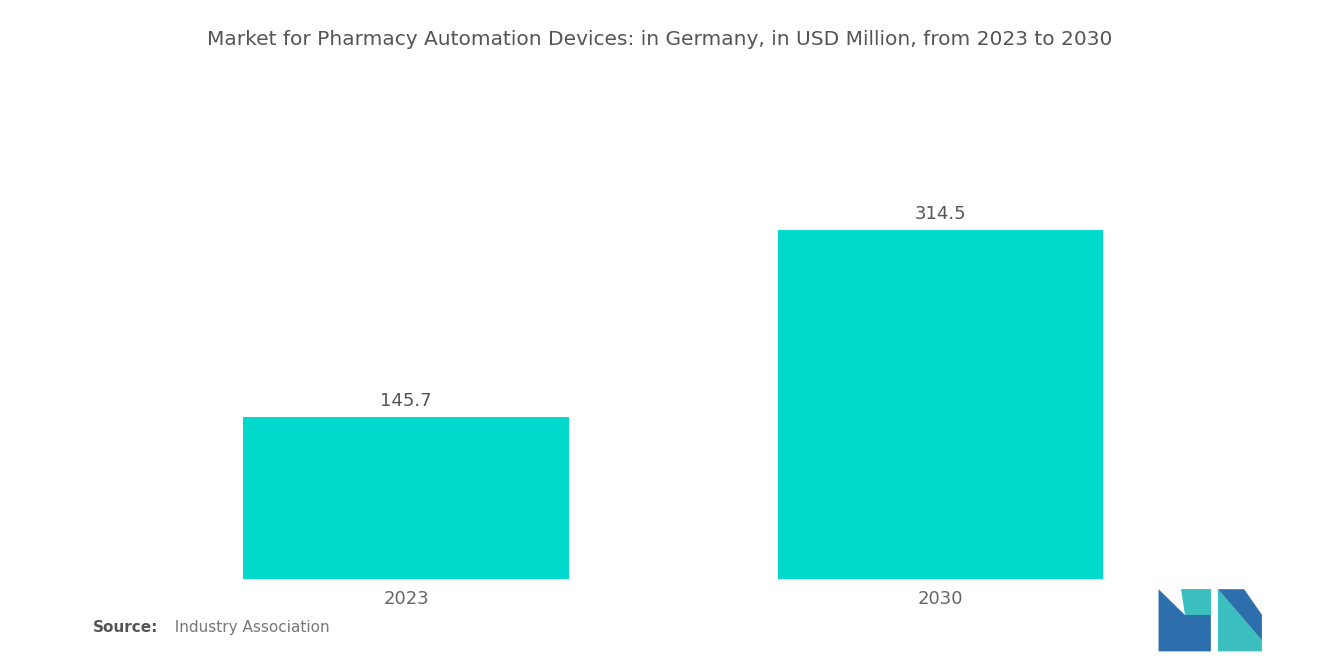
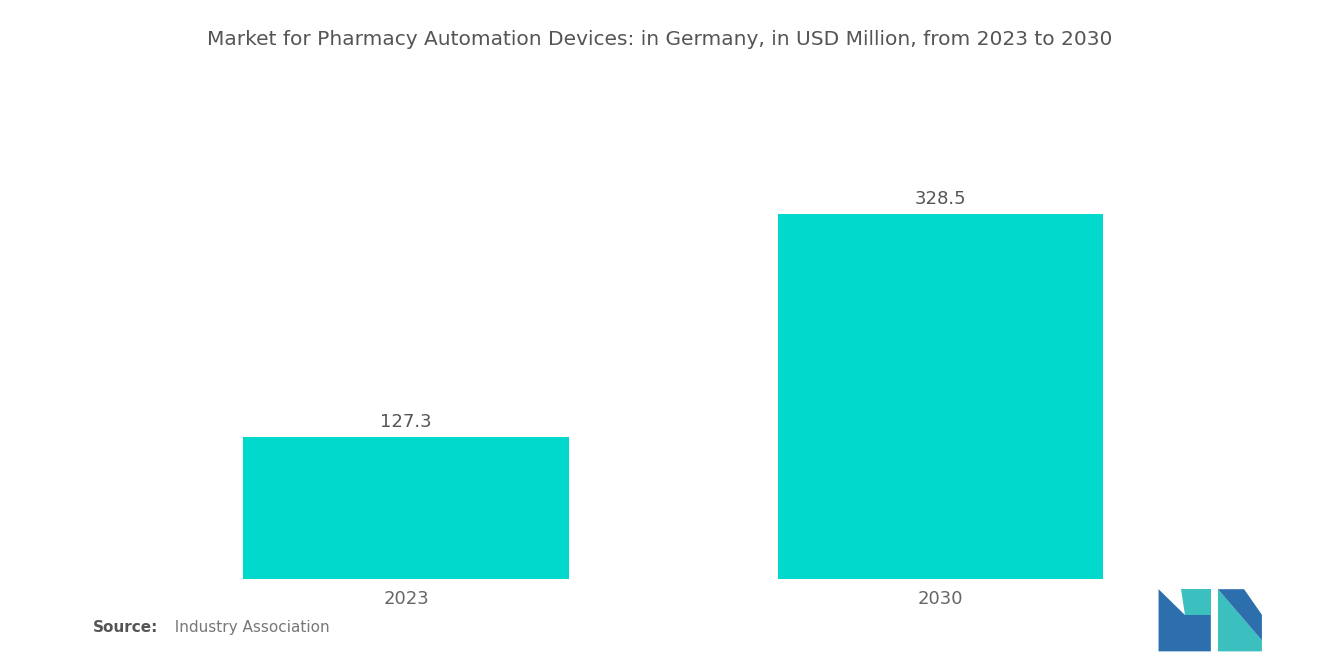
2023: 145.7 -> 127.3
2030: 314.5 -> 328.5
